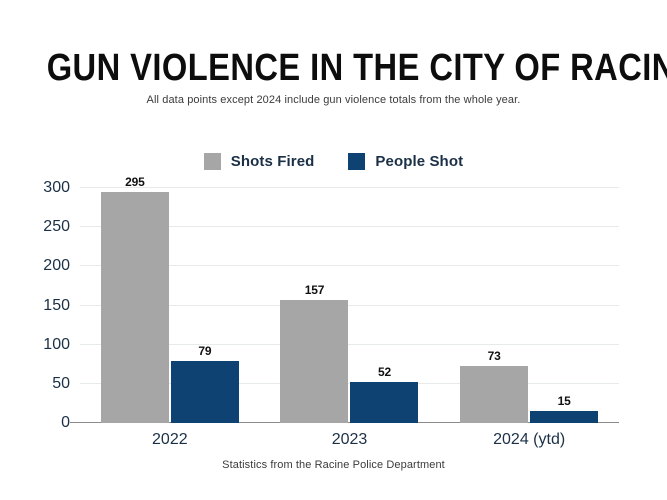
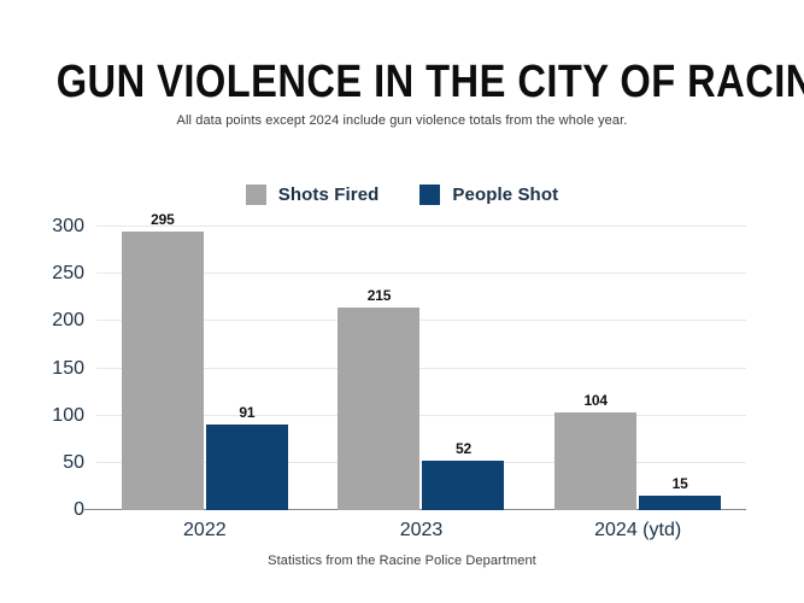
People Shot/2022: 79 -> 91
Shots Fired/2023: 157 -> 215
Shots Fired/2024 (ytd): 73 -> 104
